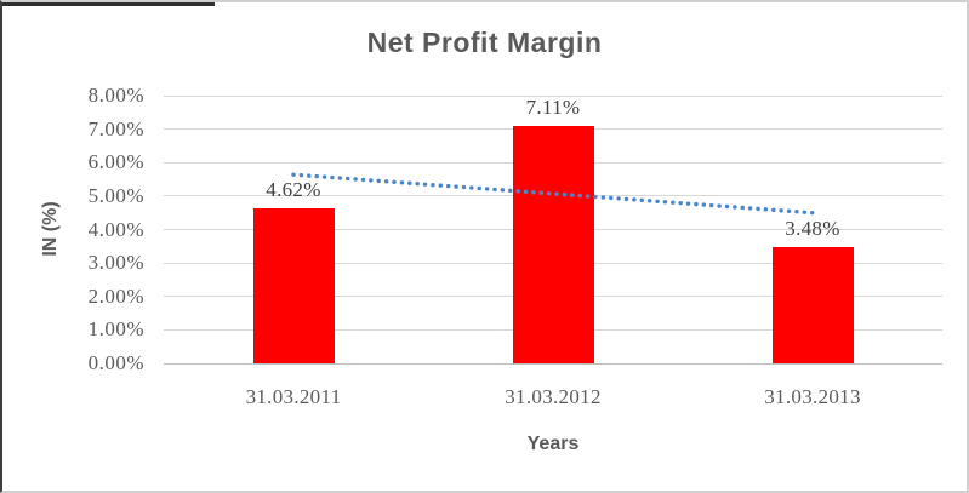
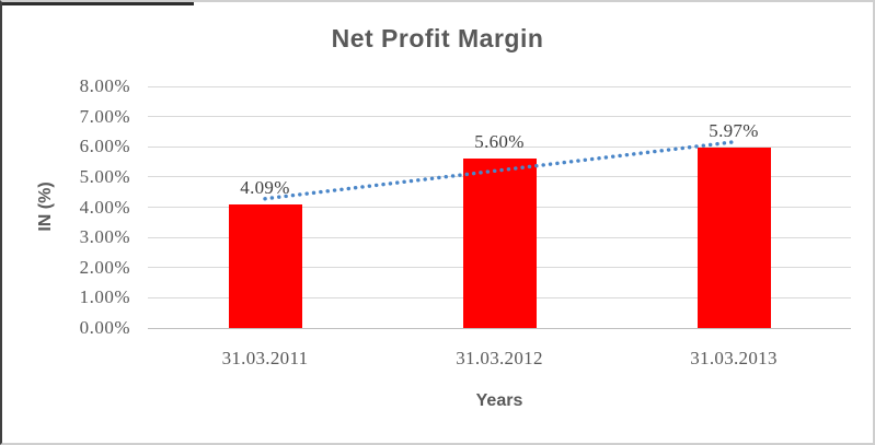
31.03.2011: 4.62% -> 4.09%
31.03.2012: 7.11% -> 5.60%
31.03.2013: 3.48% -> 5.97%
